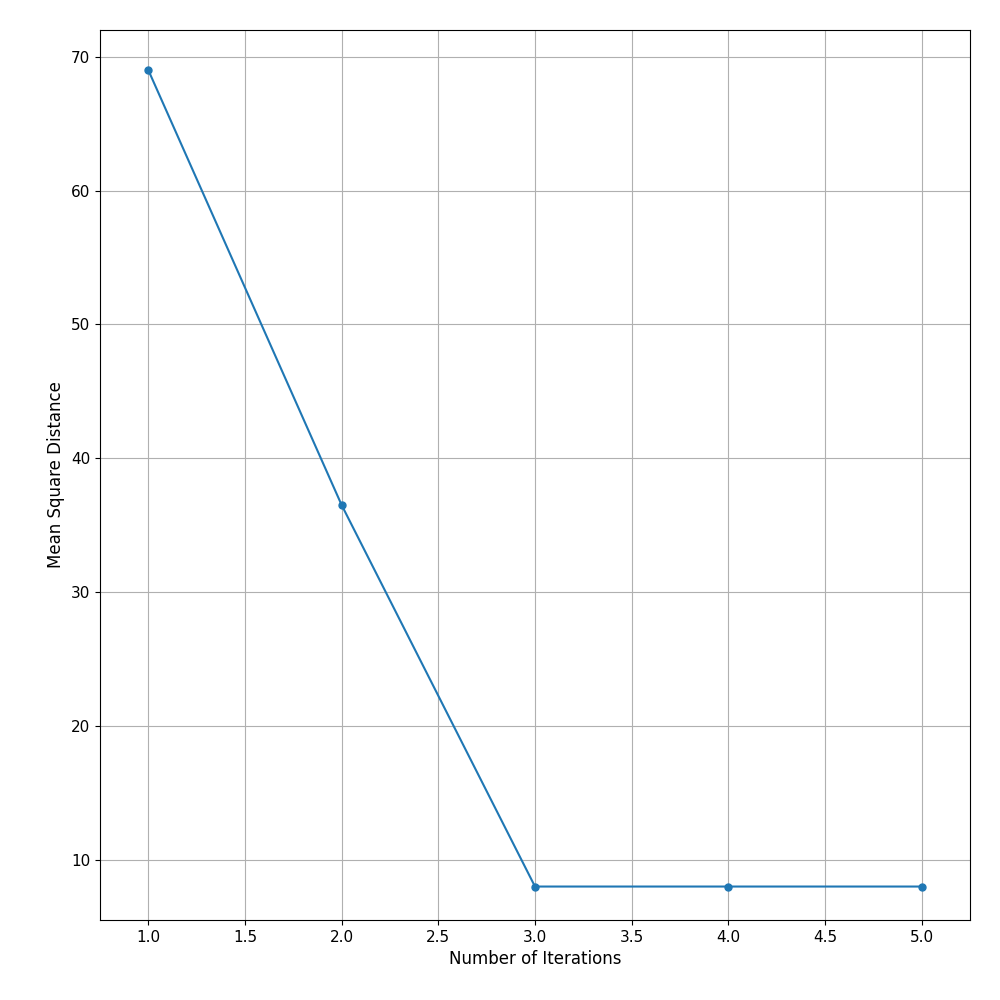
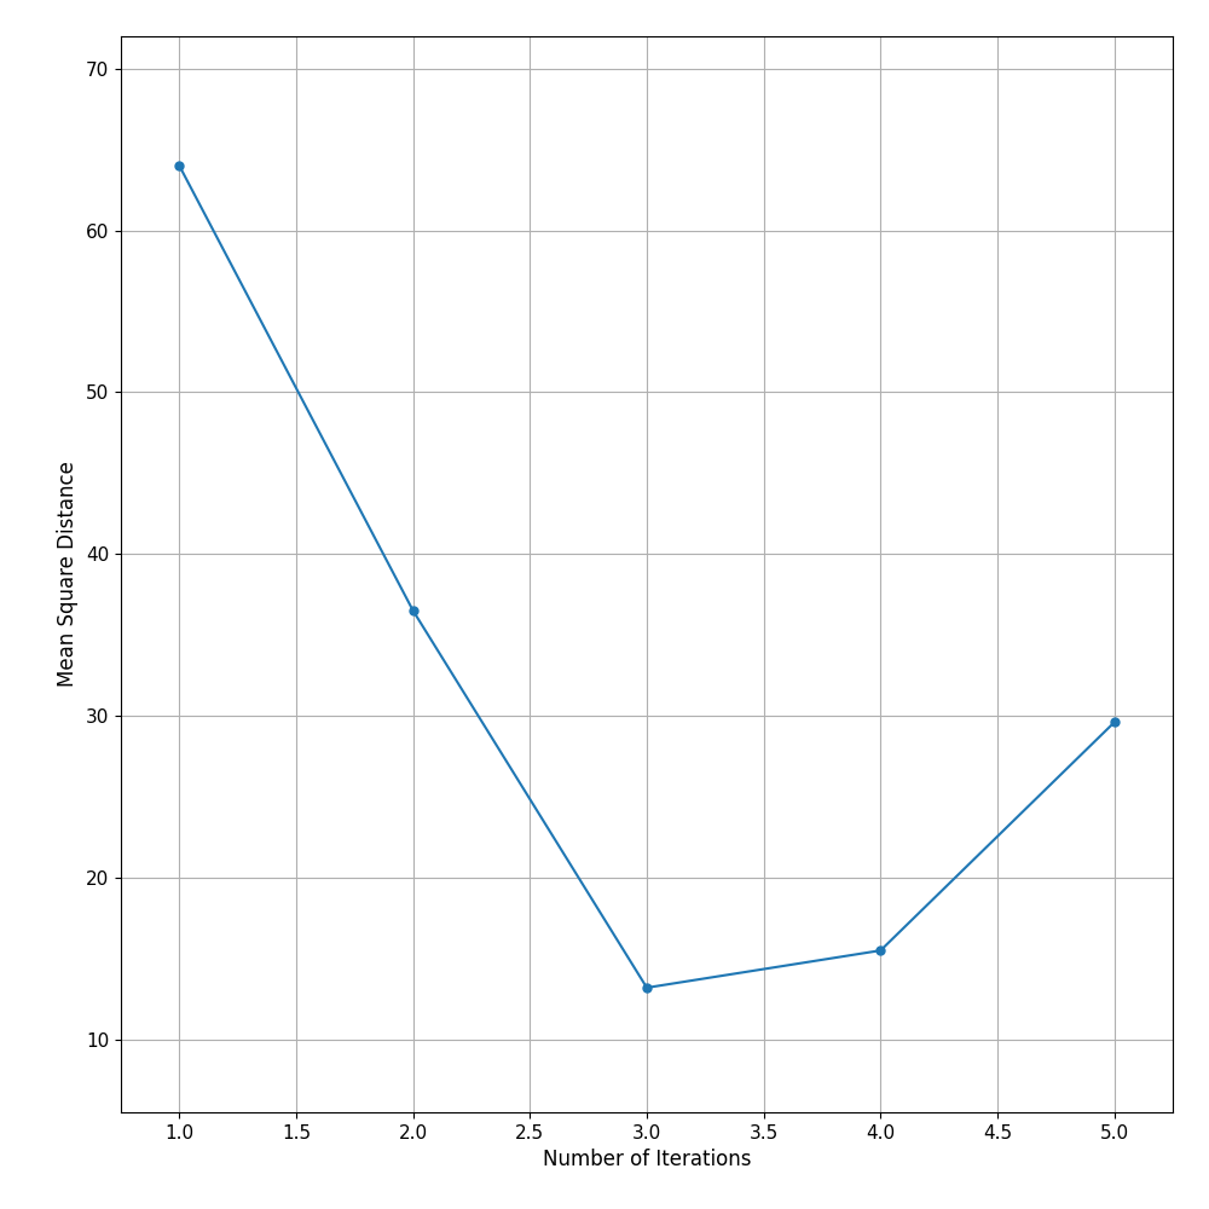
1.0: 69.0 -> 64.0
3.0: 8.0 -> 13.2
4.0: 8.0 -> 15.5
5.0: 8.0 -> 29.6
